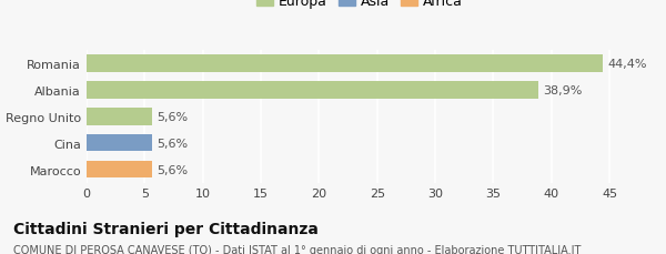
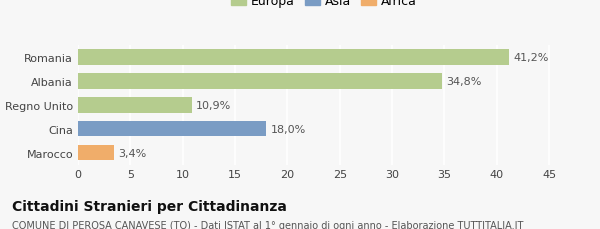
Romania: 44,4% -> 41,2%
Albania: 38,9% -> 34,8%
Regno Unito: 5,6% -> 10,9%
Cina: 5,6% -> 18,0%
Marocco: 5,6% -> 3,4%
